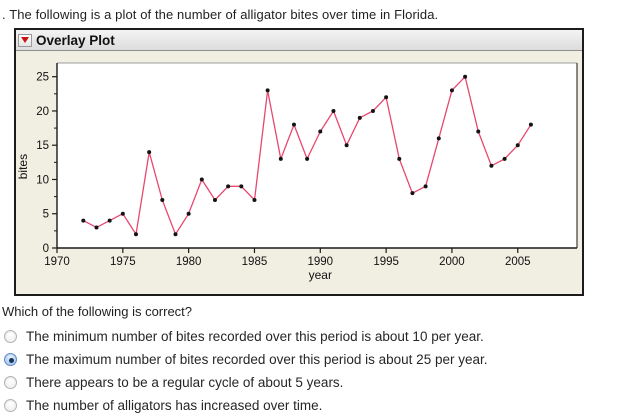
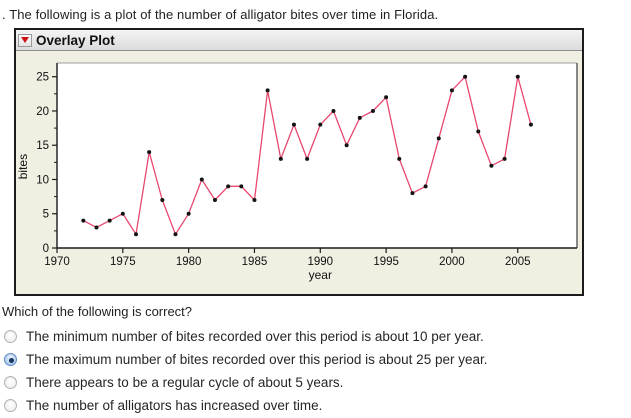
1990: 17 -> 18
2005: 15 -> 25
